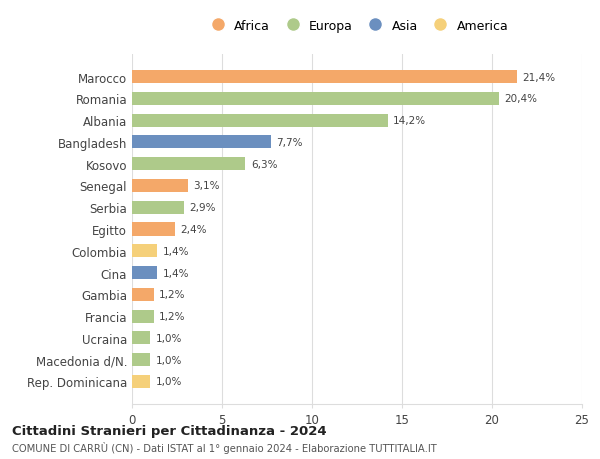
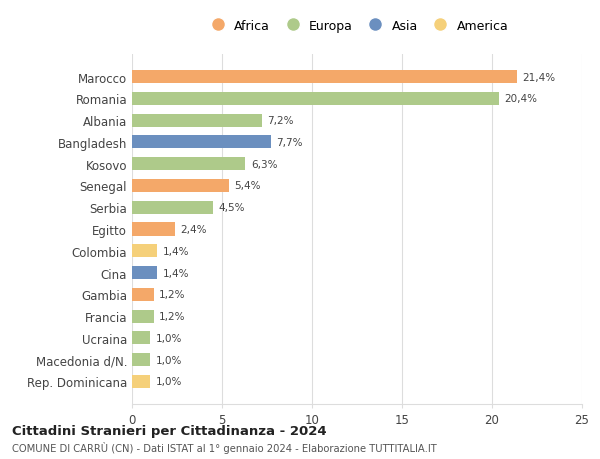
Albania: 14,2% -> 7,2%
Senegal: 3,1% -> 5,4%
Serbia: 2,9% -> 4,5%
